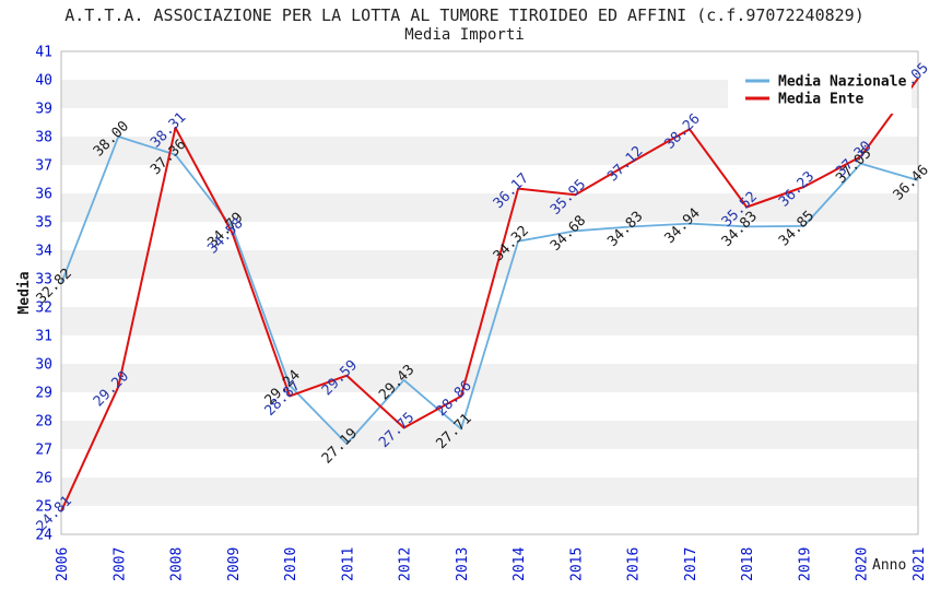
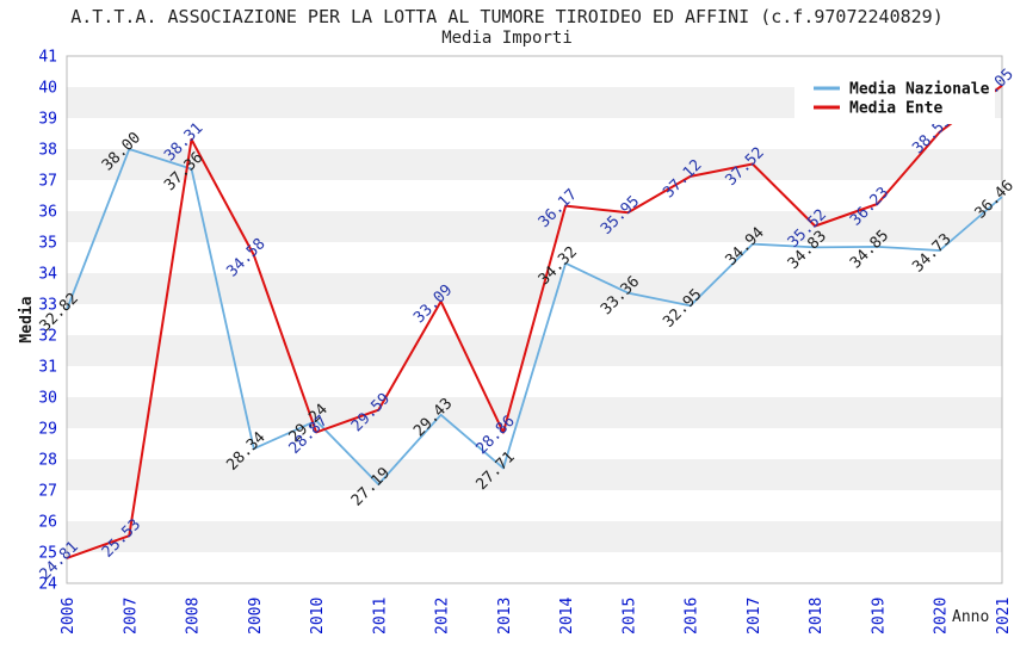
Media Ente/2007: 29.20 -> 25.53
Media Nazionale/2009: 34.79 -> 28.34
Media Ente/2012: 27.75 -> 33.09
Media Nazionale/2015: 34.68 -> 33.36
Media Nazionale/2016: 34.83 -> 32.95
Media Ente/2017: 38.26 -> 37.52
Media Nazionale/2020: 37.05 -> 34.73
Media Ente/2020: 37.30 -> 38.55
